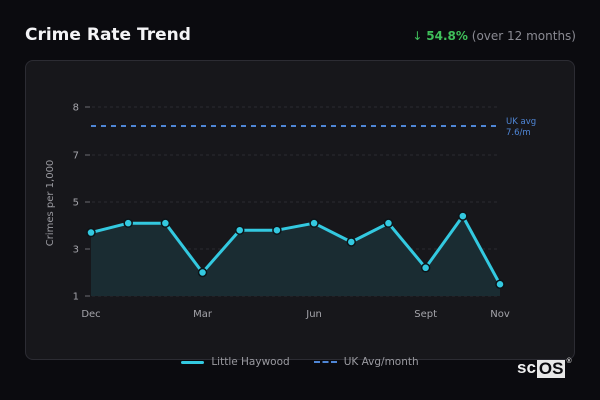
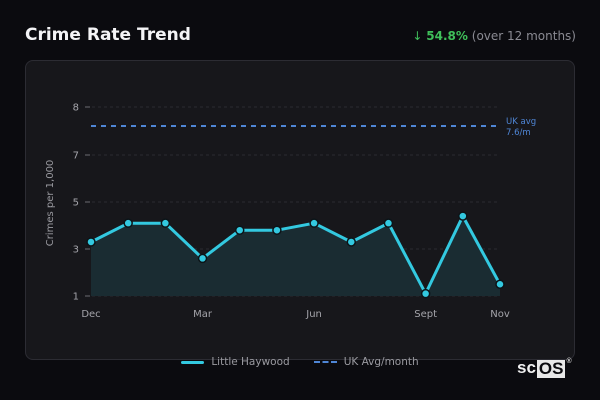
Little Haywood/Dec: 3.7 -> 3.3
Little Haywood/Mar: 2.0 -> 2.6
Little Haywood/Sept: 2.2 -> 1.1
